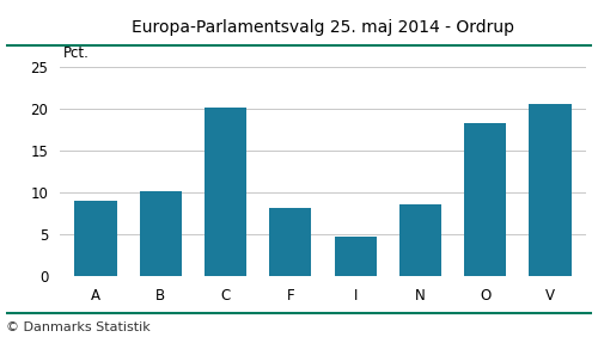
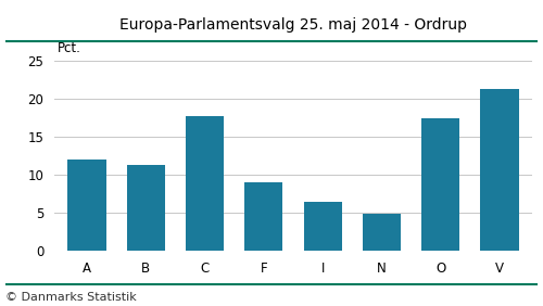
A: 9.0 -> 12.1
B: 10.2 -> 11.3
C: 20.2 -> 17.8
F: 8.2 -> 9.1
I: 4.8 -> 6.5
N: 8.6 -> 4.9
O: 18.4 -> 17.5
V: 20.6 -> 21.4
